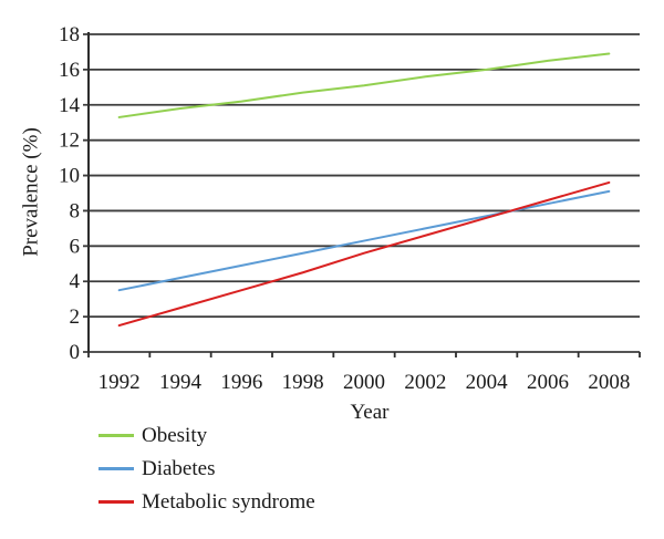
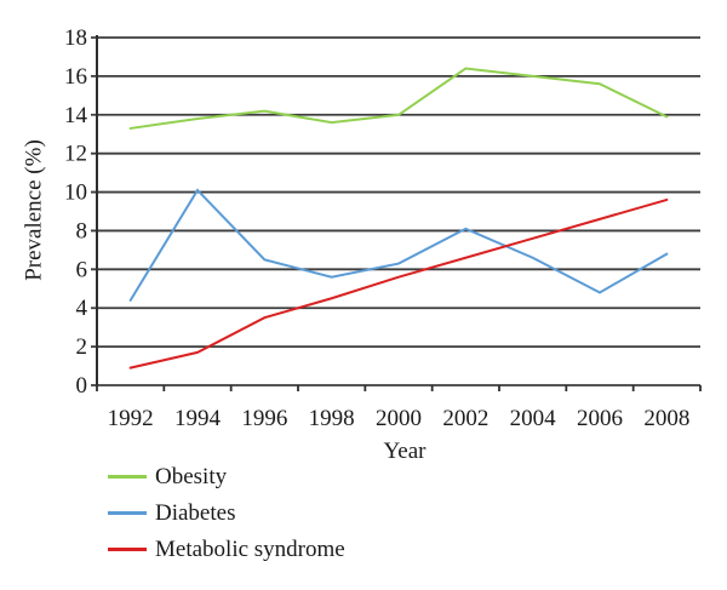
Diabetes/1992: 3.5 -> 4.4
Metabolic syndrome/1992: 1.5 -> 0.9
Diabetes/1994: 4.2 -> 10.1
Metabolic syndrome/1994: 2.5 -> 1.7
Diabetes/1996: 4.9 -> 6.5
Obesity/1998: 14.7 -> 13.6
Obesity/2000: 15.1 -> 14.0
Obesity/2002: 15.6 -> 16.4
Diabetes/2002: 7.0 -> 8.1
Diabetes/2004: 7.7 -> 6.6
Obesity/2006: 16.5 -> 15.6
Diabetes/2006: 8.4 -> 4.8
Obesity/2008: 16.9 -> 13.9
Diabetes/2008: 9.1 -> 6.8
